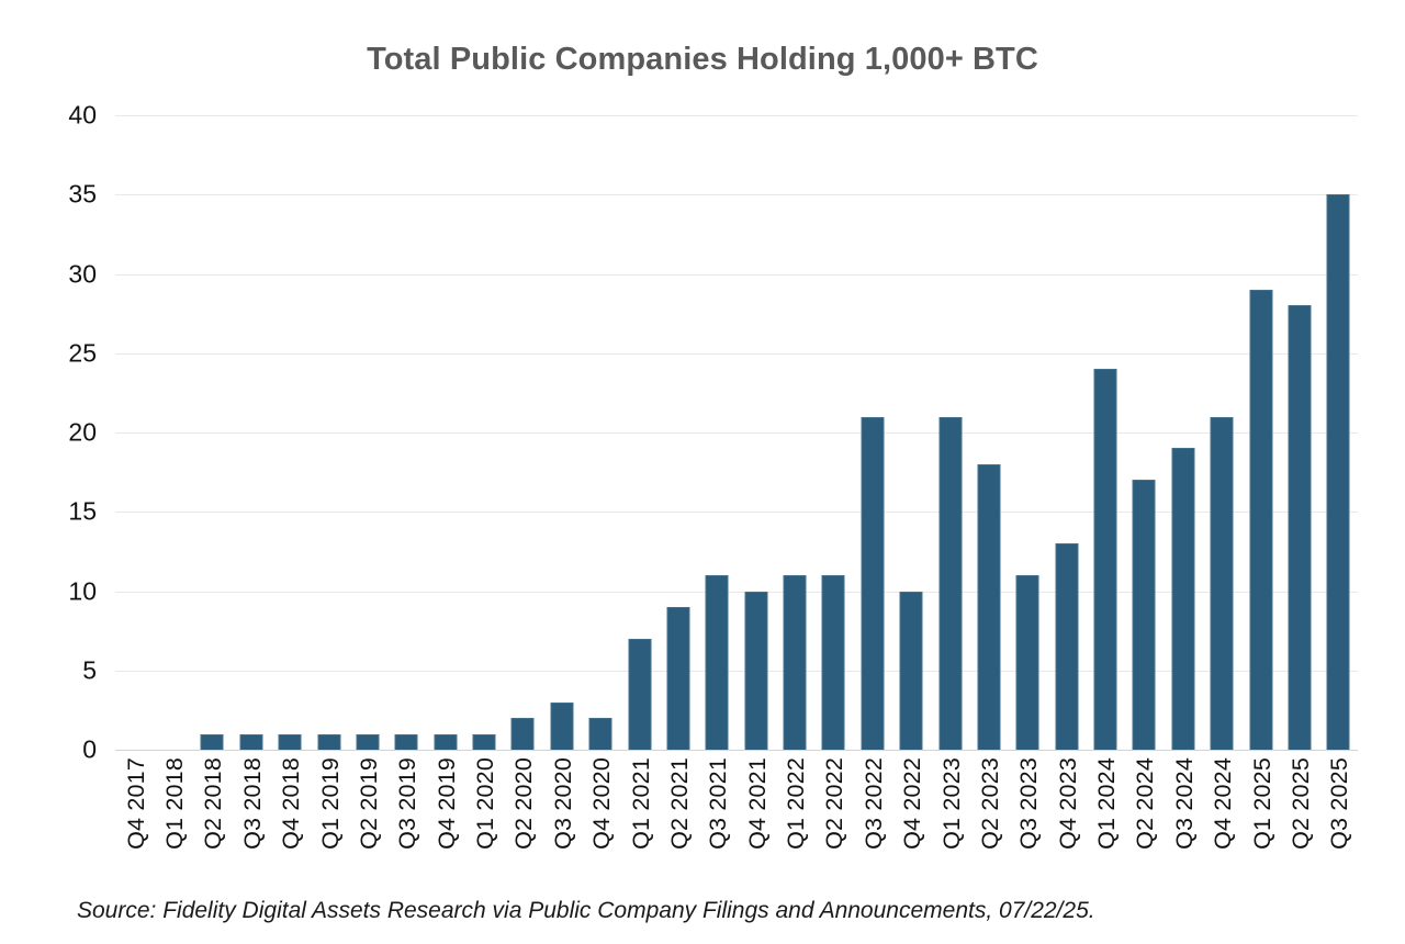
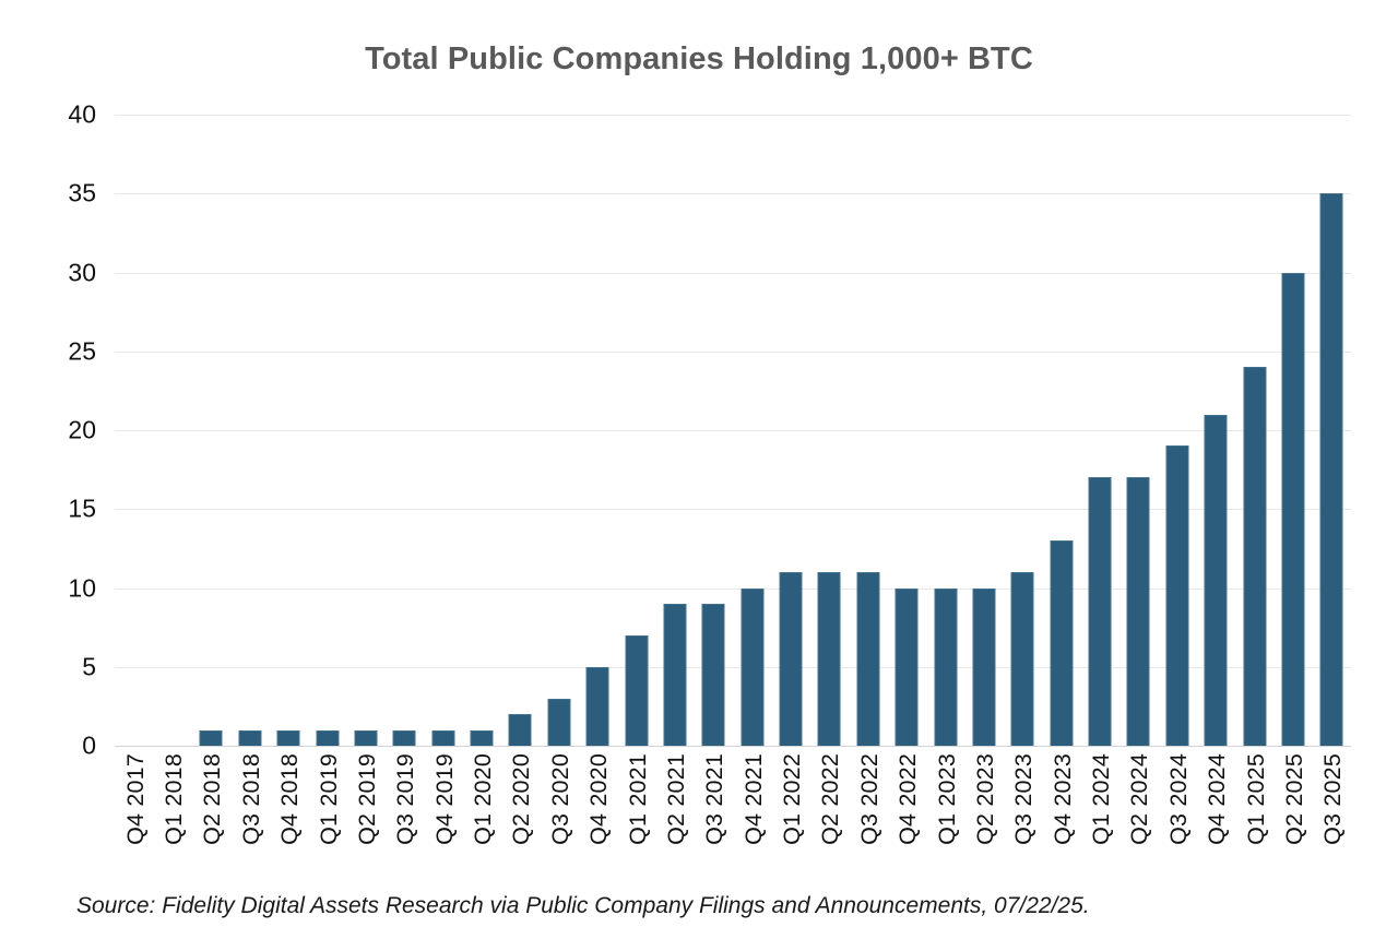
Q4 2020: 2 -> 5
Q3 2021: 11 -> 9
Q3 2022: 21 -> 11
Q1 2023: 21 -> 10
Q2 2023: 18 -> 10
Q1 2024: 24 -> 17
Q1 2025: 29 -> 24
Q2 2025: 28 -> 30
